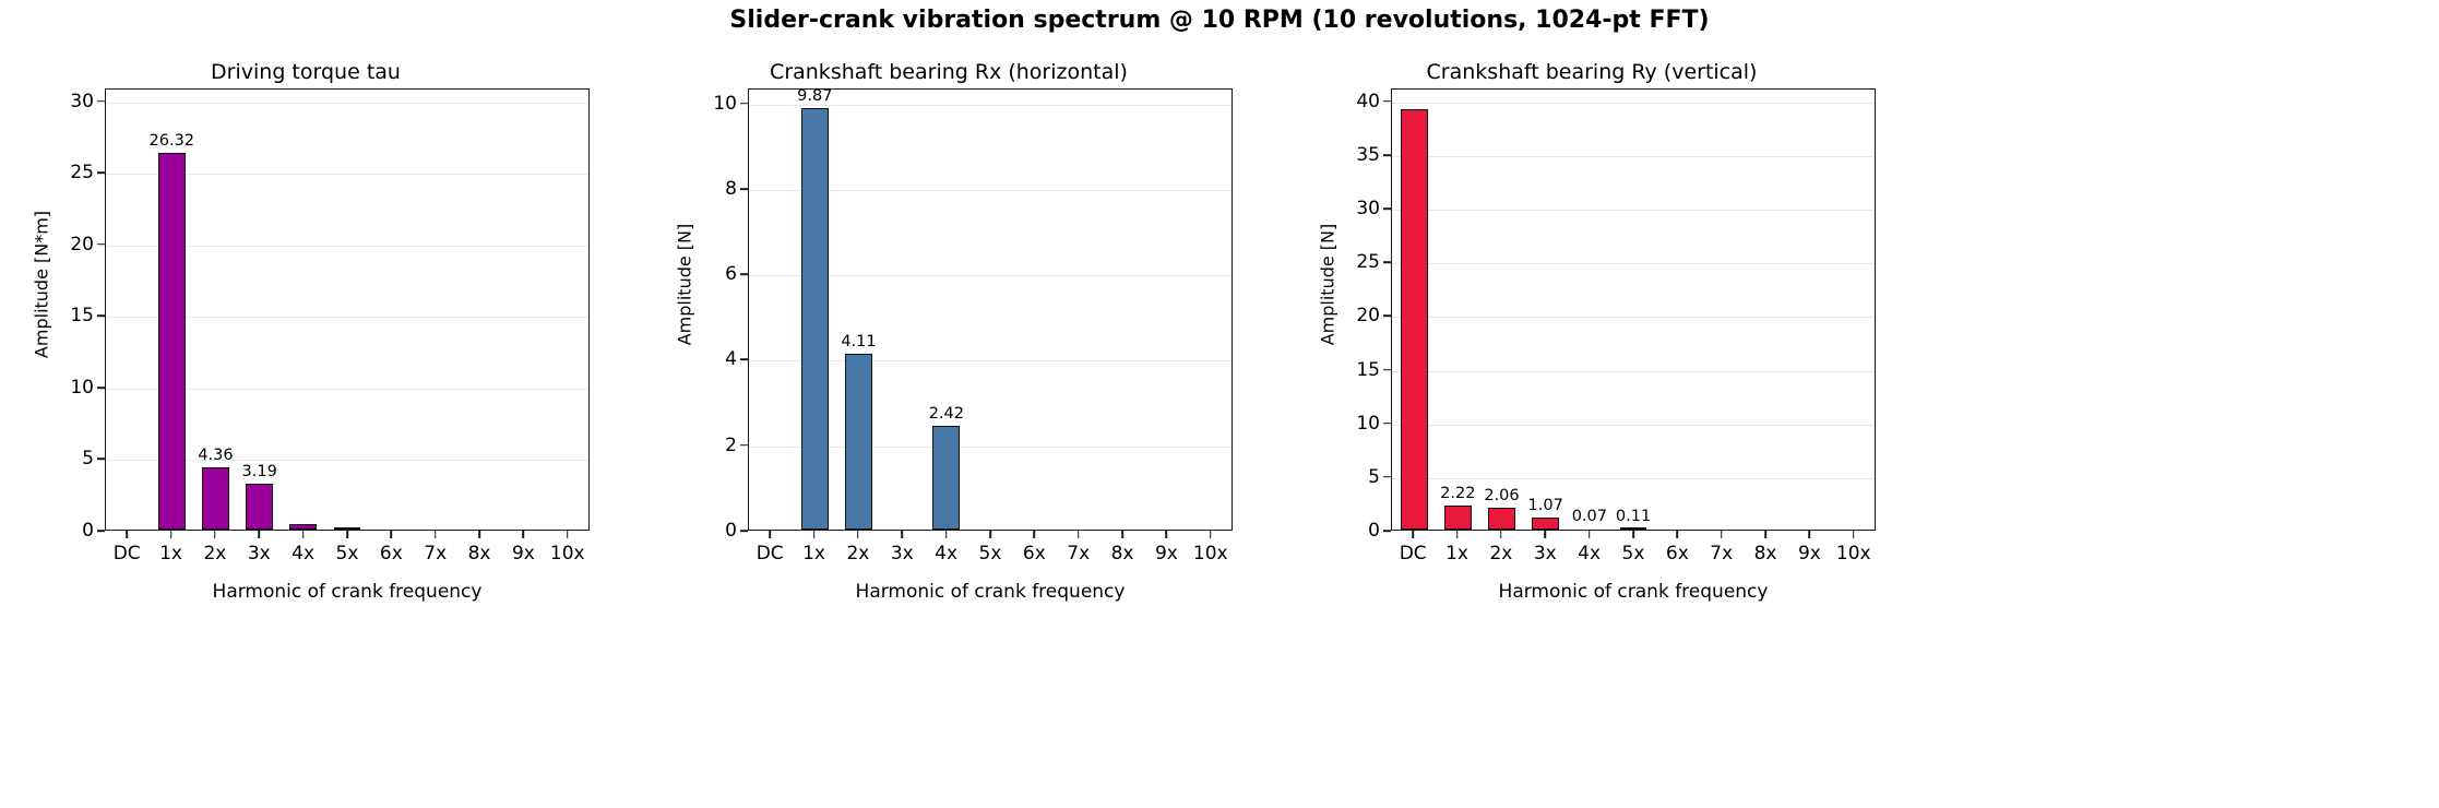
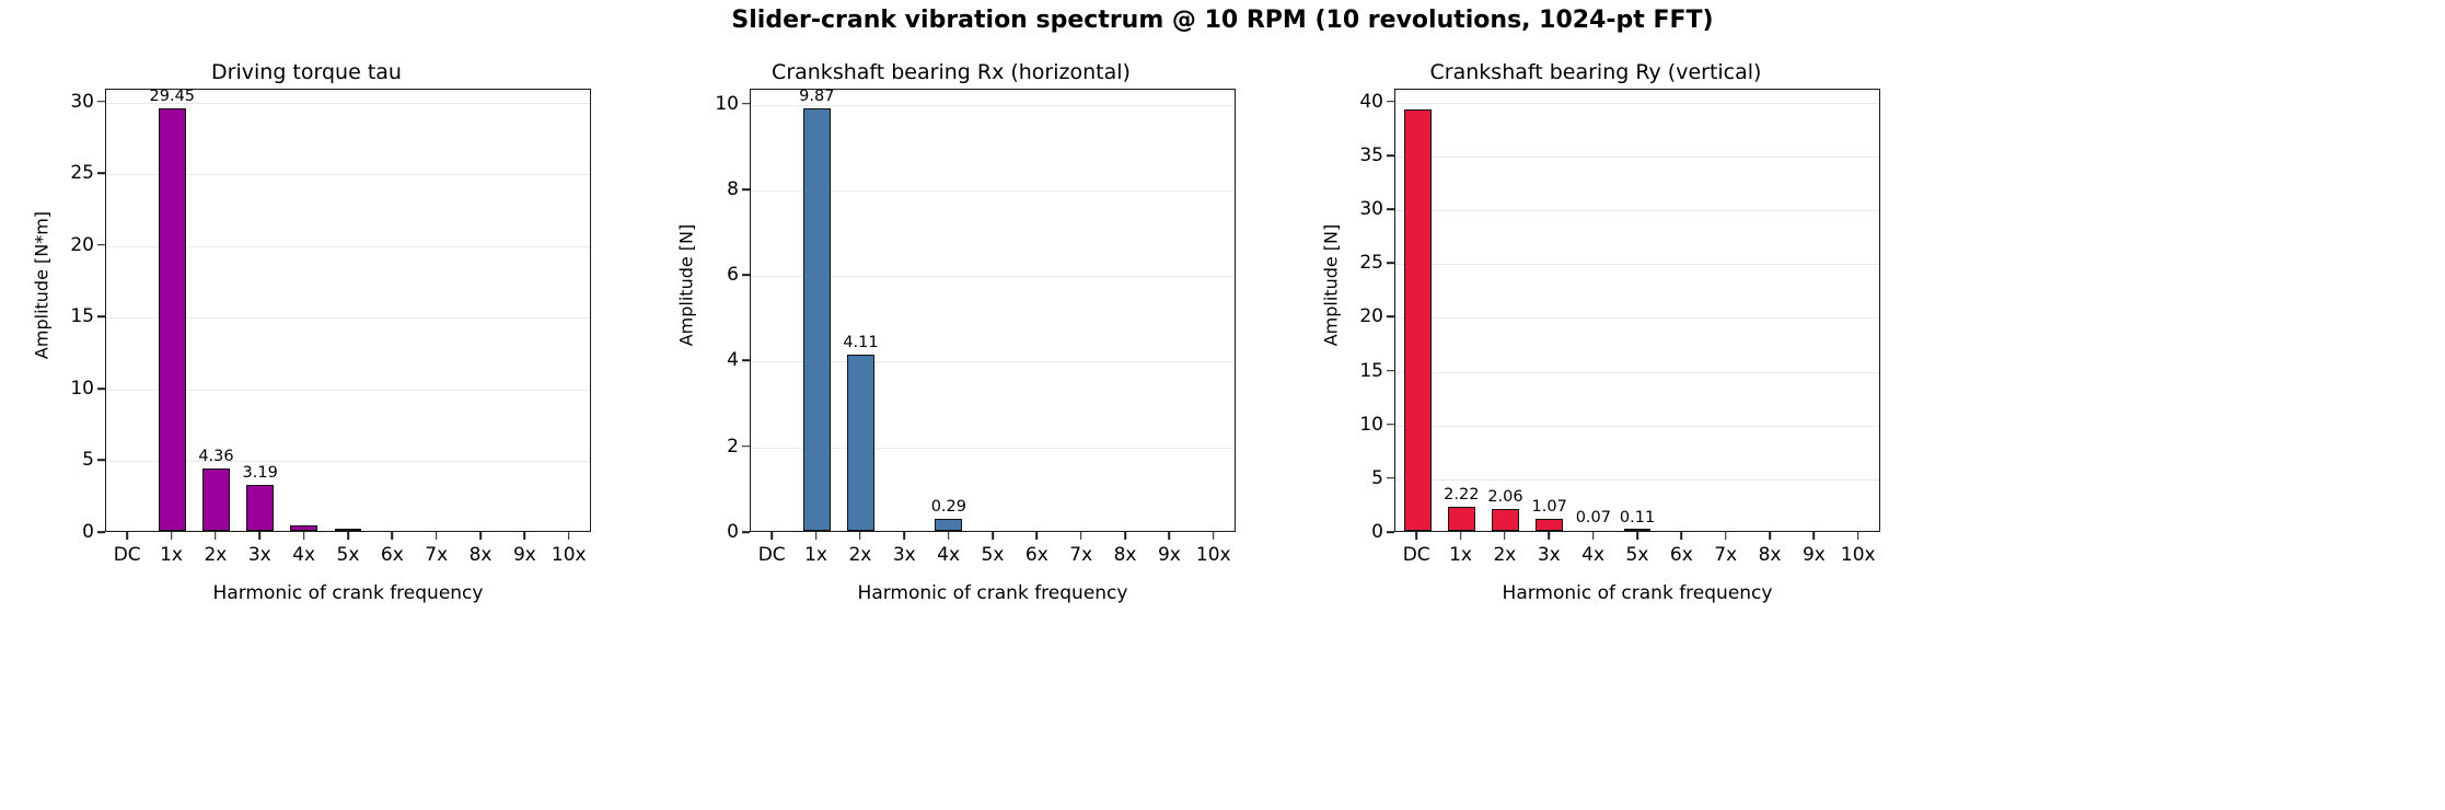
Driving torque tau/1x: 26.32 -> 29.45
Crankshaft bearing Rx (horizontal)/4x: 2.42 -> 0.29
